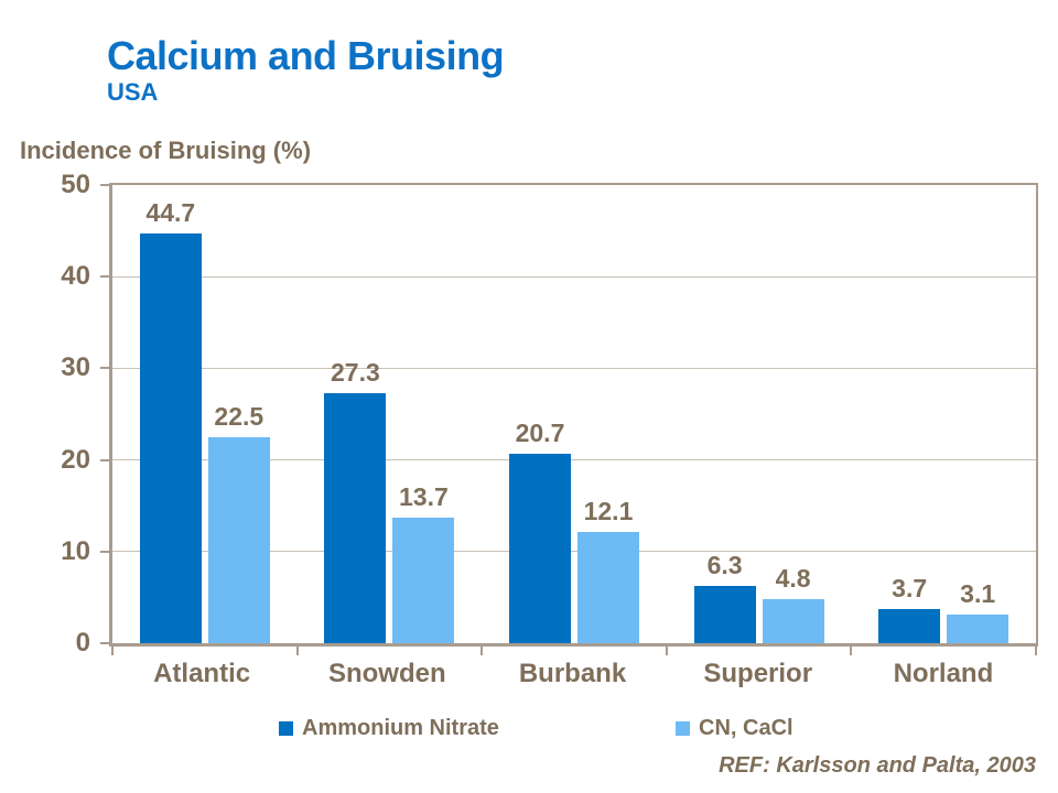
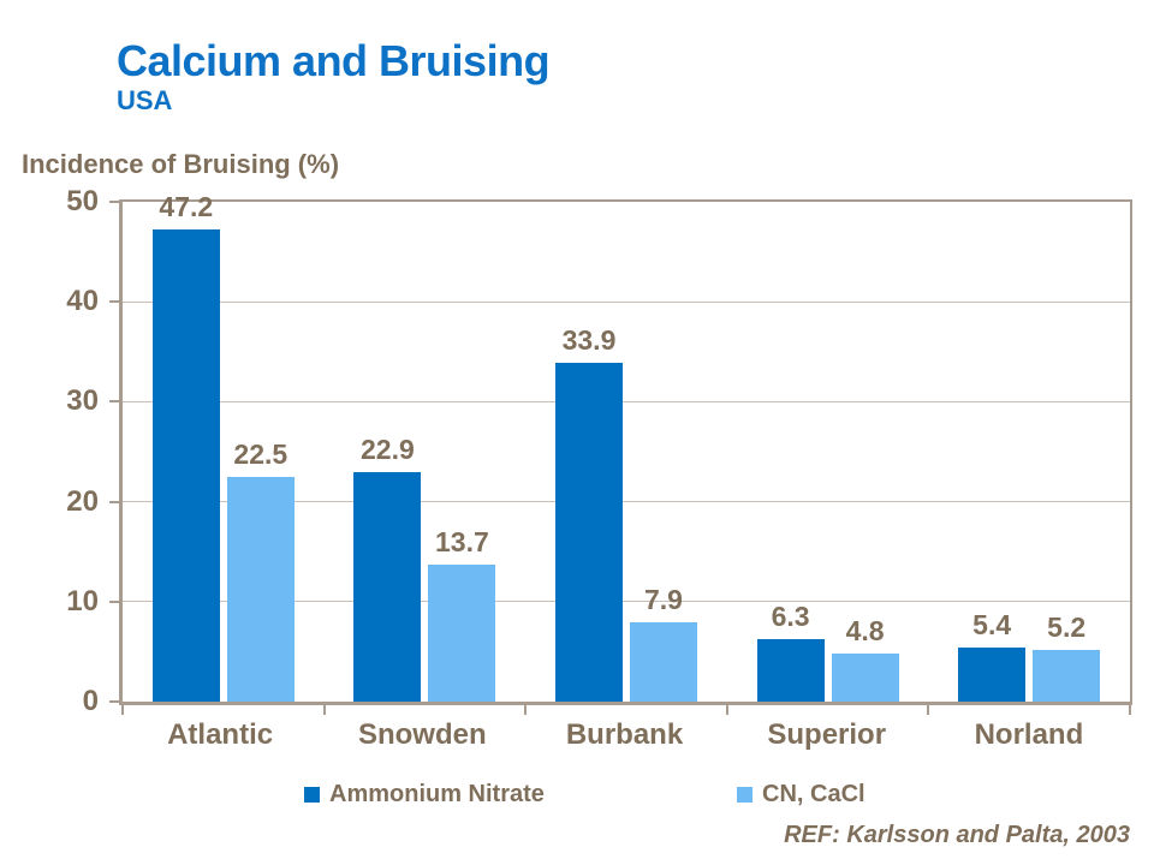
Ammonium Nitrate/Atlantic: 44.7 -> 47.2
Ammonium Nitrate/Snowden: 27.3 -> 22.9
Ammonium Nitrate/Burbank: 20.7 -> 33.9
CN, CaCl/Burbank: 12.1 -> 7.9
Ammonium Nitrate/Norland: 3.7 -> 5.4
CN, CaCl/Norland: 3.1 -> 5.2
